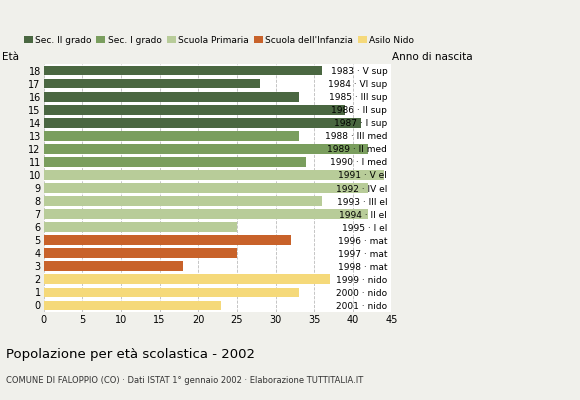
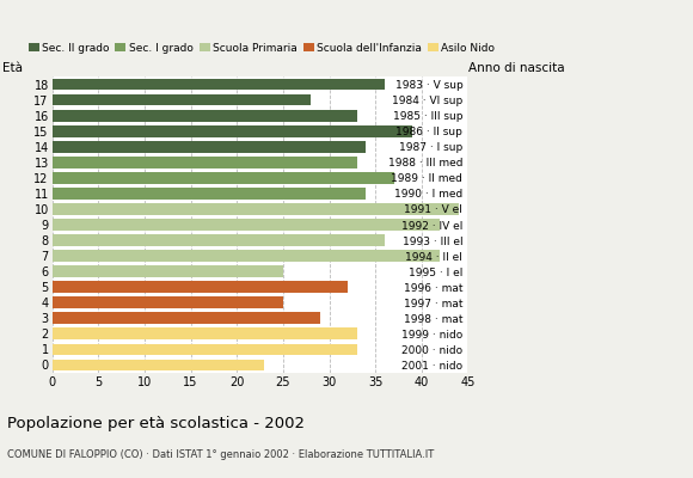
14: 41 -> 34
12: 42 -> 37
3: 18 -> 29
2: 37 -> 33
